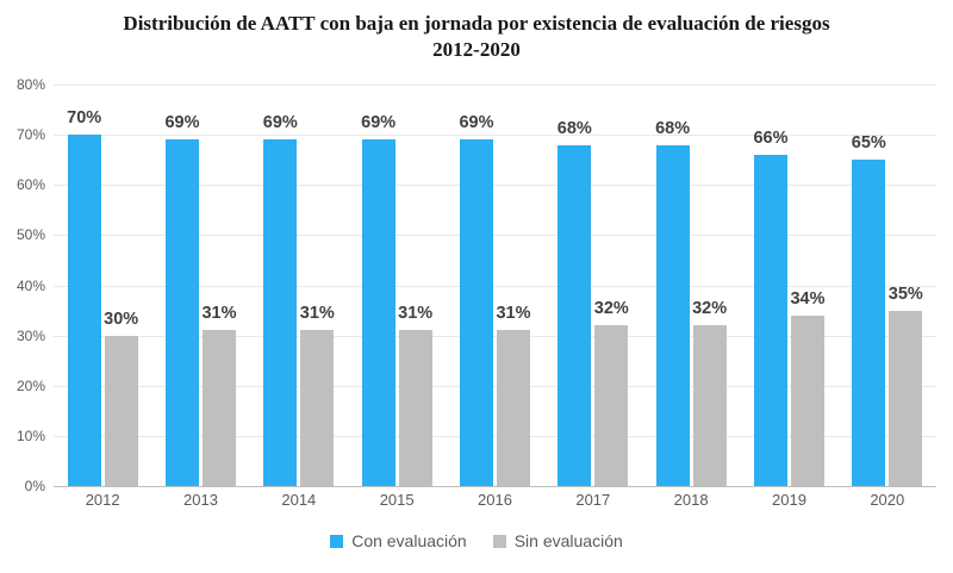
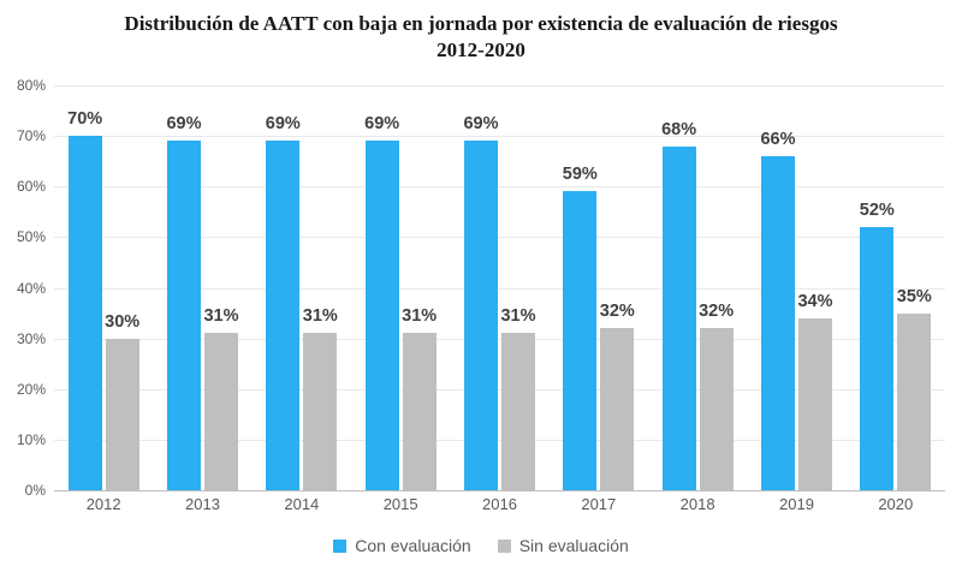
Con evaluación/2017: 68% -> 59%
Con evaluación/2020: 65% -> 52%
